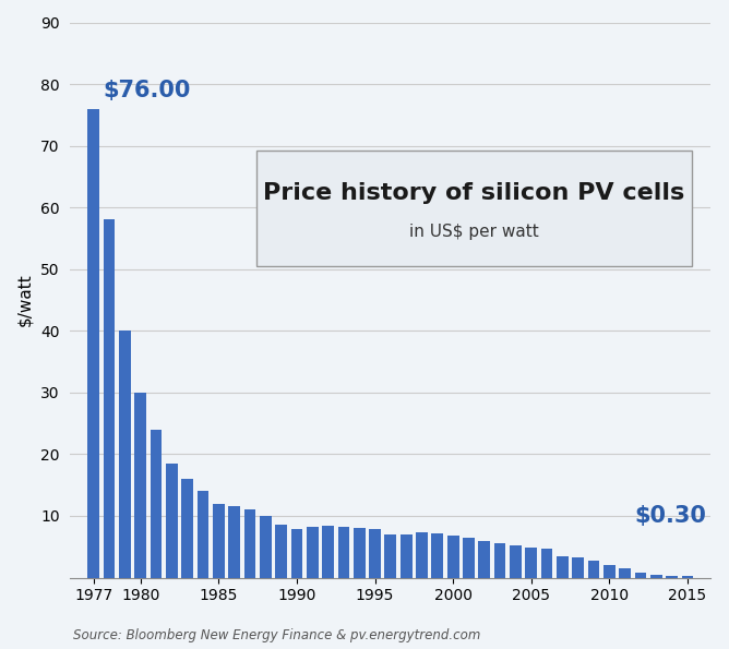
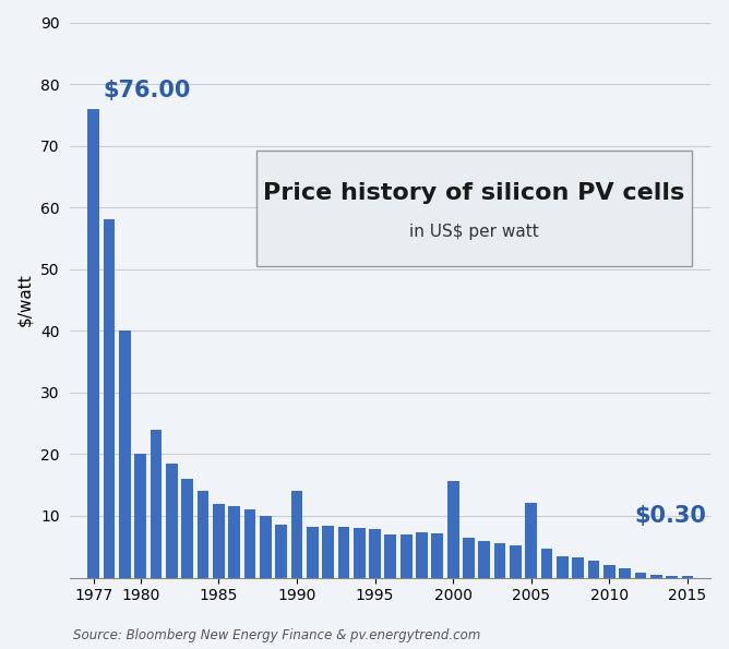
1980: 30.0 -> 20.0
1990: 7.9 -> 14.0
2000: 6.8 -> 15.6
2005: 4.9 -> 12.2
